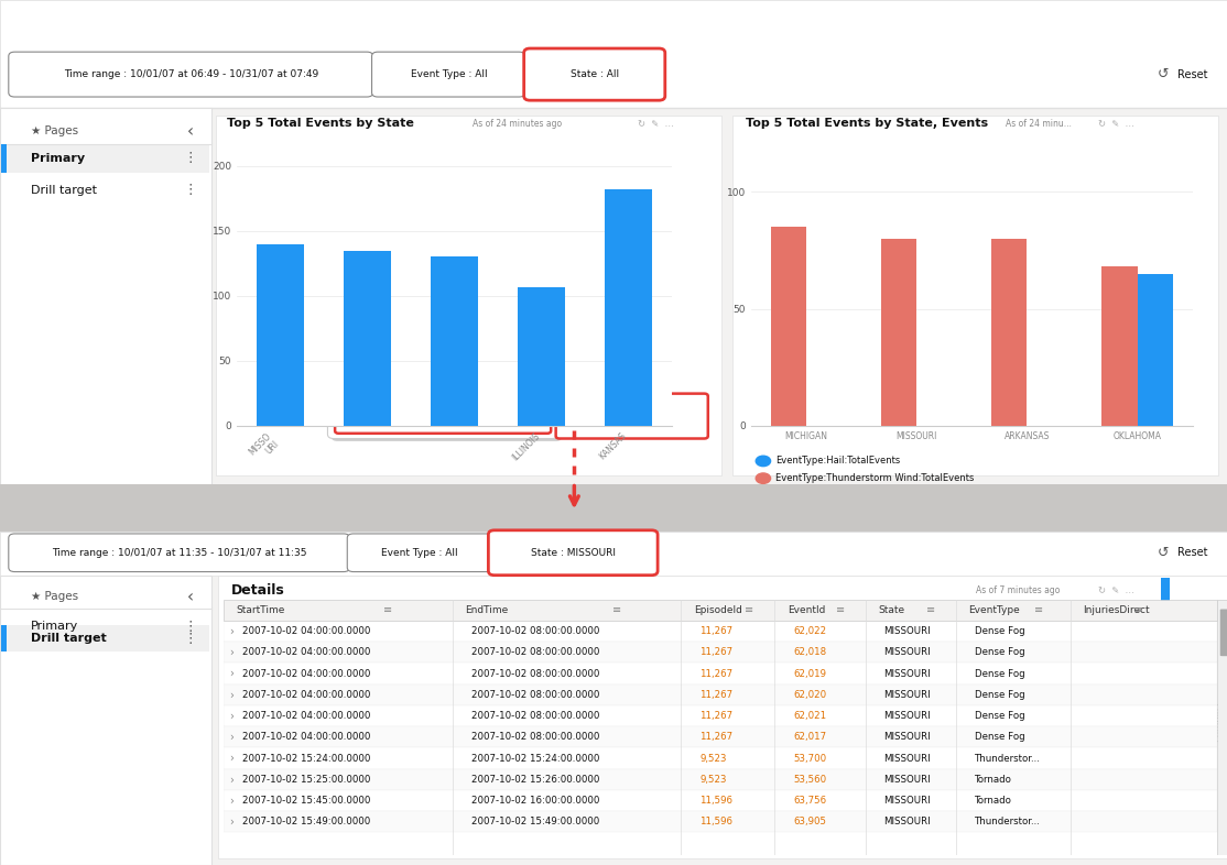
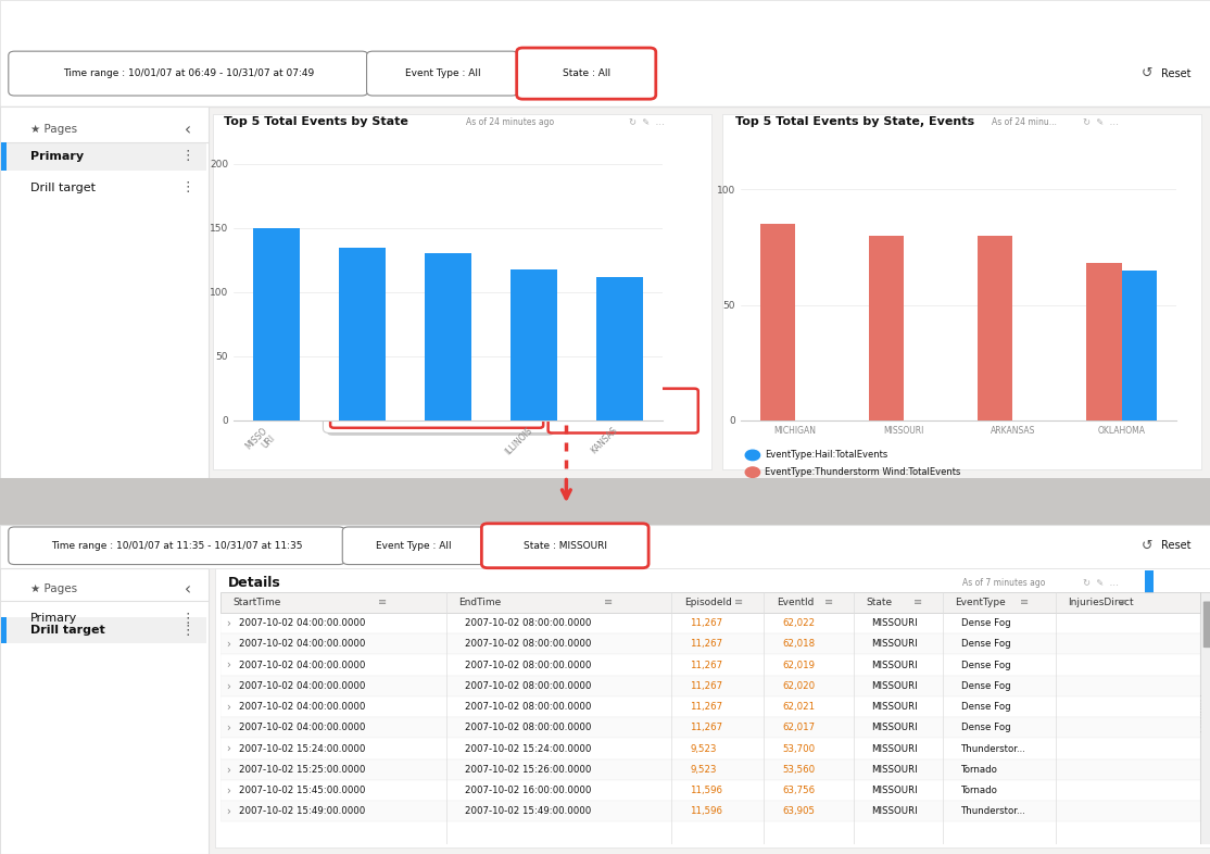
MISSO URI: 140 -> 150
ILLINOIS: 107 -> 118
KANSAS: 182 -> 112
